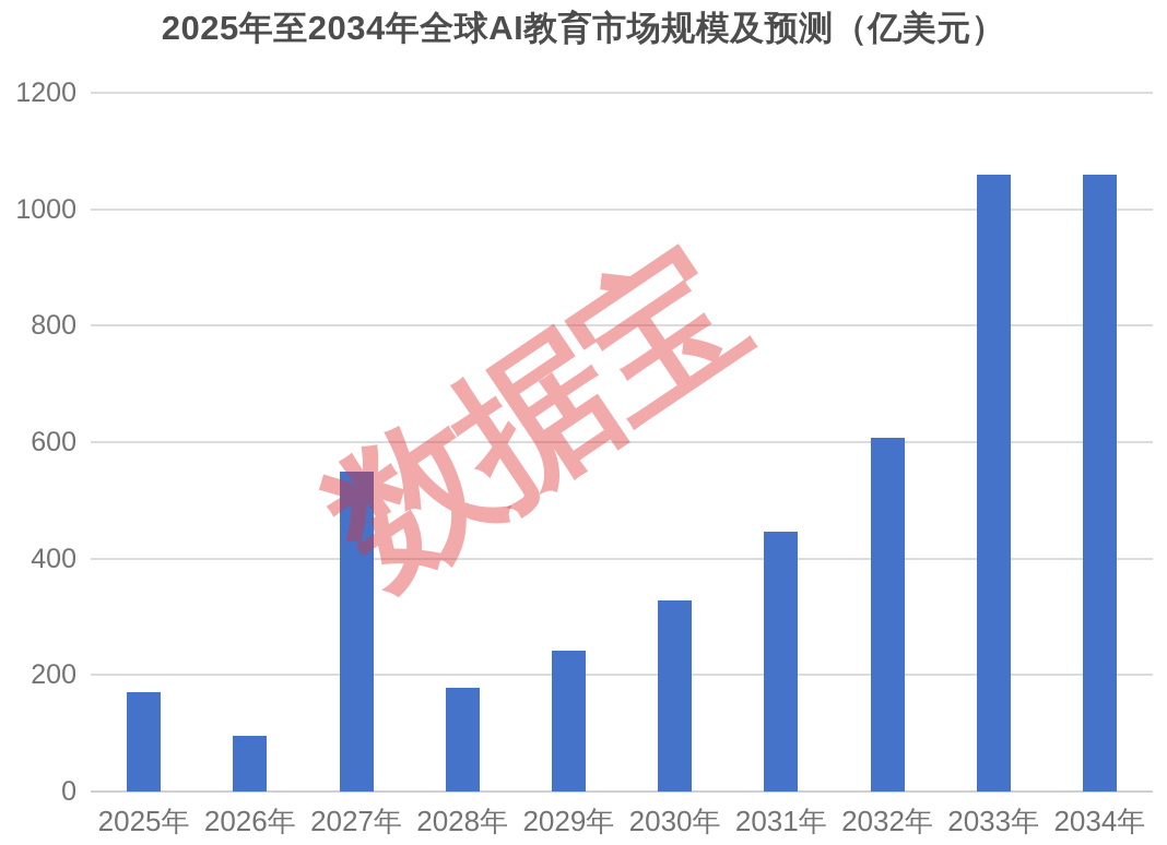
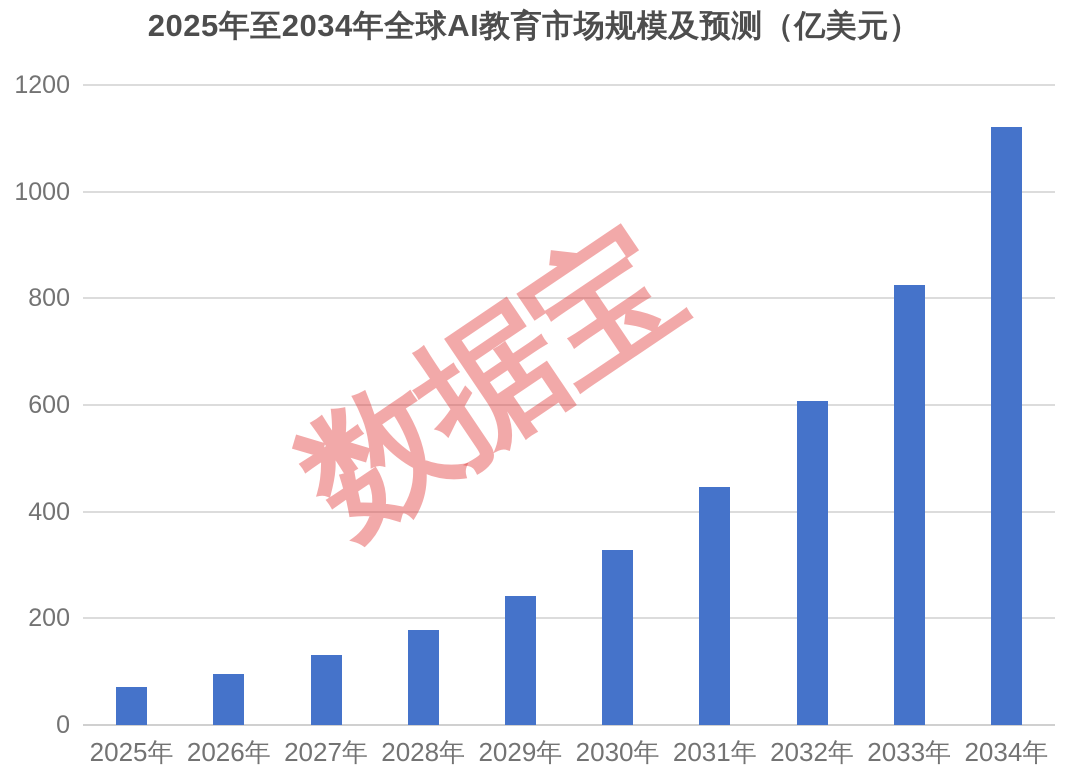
2025年: 170 -> 70
2027年: 550 -> 130
2033年: 1060 -> 830
2034年: 1060 -> 1120
